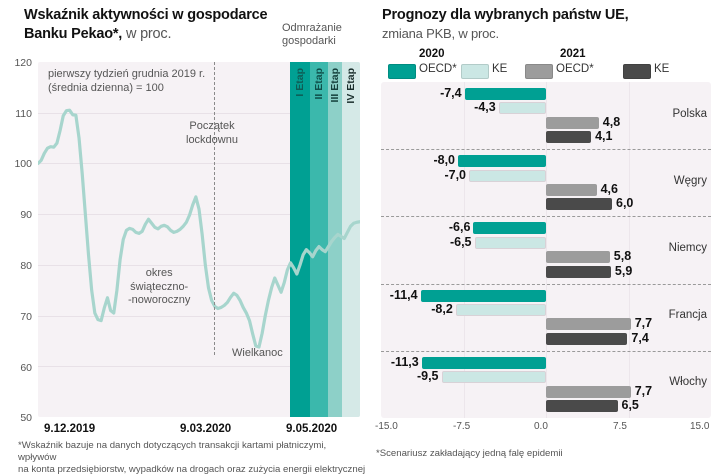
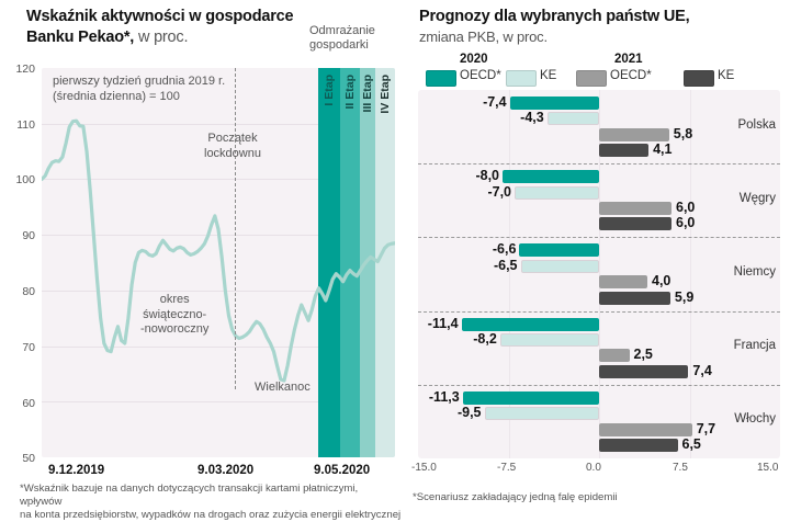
Prognozy dla wybranych państw UE, zmiana PKB, w proc./2021 OECD*/Polska: 4,8 -> 5,8
Prognozy dla wybranych państw UE, zmiana PKB, w proc./2021 OECD*/Węgry: 4,6 -> 6,0
Prognozy dla wybranych państw UE, zmiana PKB, w proc./2021 OECD*/Niemcy: 5,8 -> 4,0
Prognozy dla wybranych państw UE, zmiana PKB, w proc./2021 OECD*/Francja: 7,7 -> 2,5
